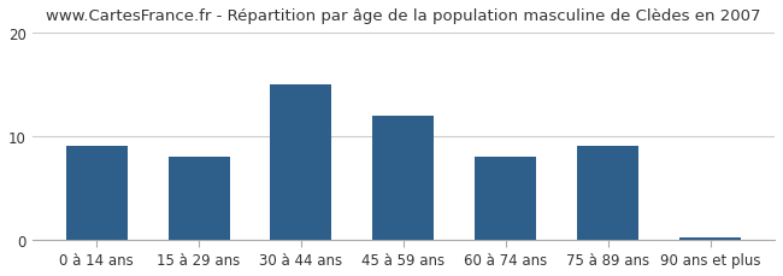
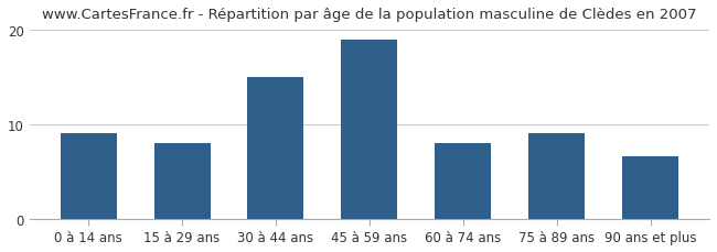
45 à 59 ans: 12.0 -> 19.0
90 ans et plus: 0.2 -> 6.6
